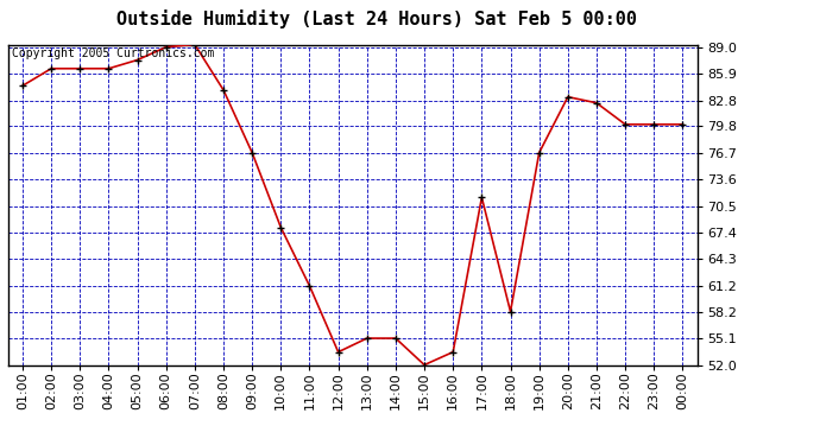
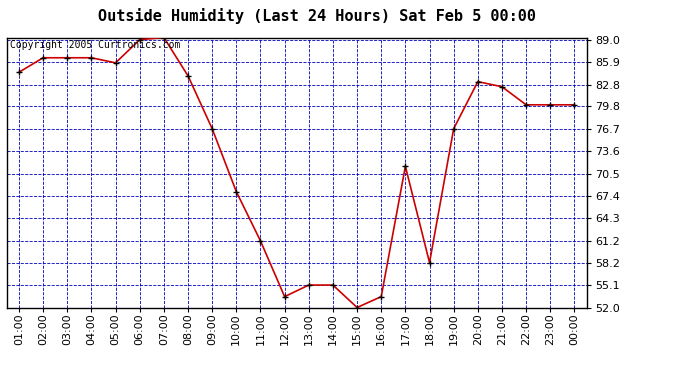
05:00: 87.5 -> 85.8
